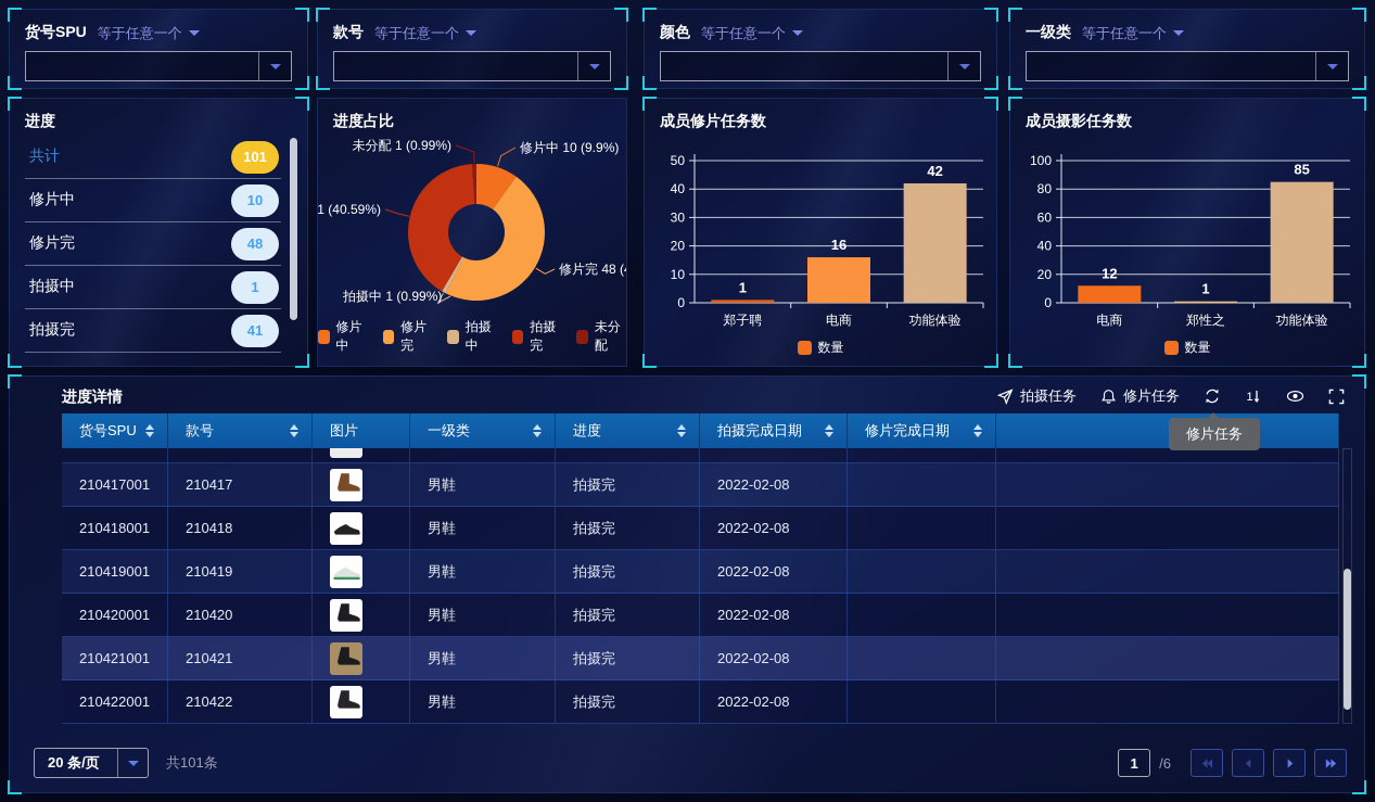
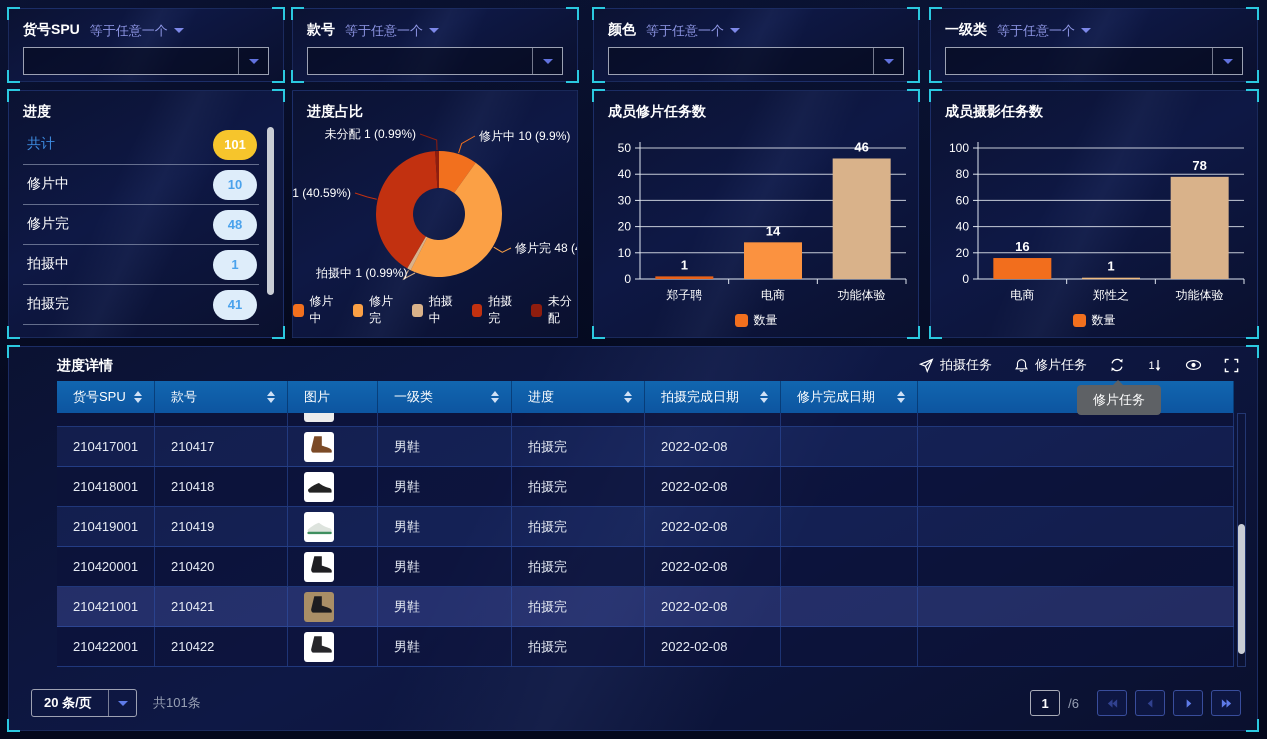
成员修片任务数/电商: 16 -> 14
成员修片任务数/功能体验: 42 -> 46
成员摄影任务数/电商: 12 -> 16
成员摄影任务数/功能体验: 85 -> 78
